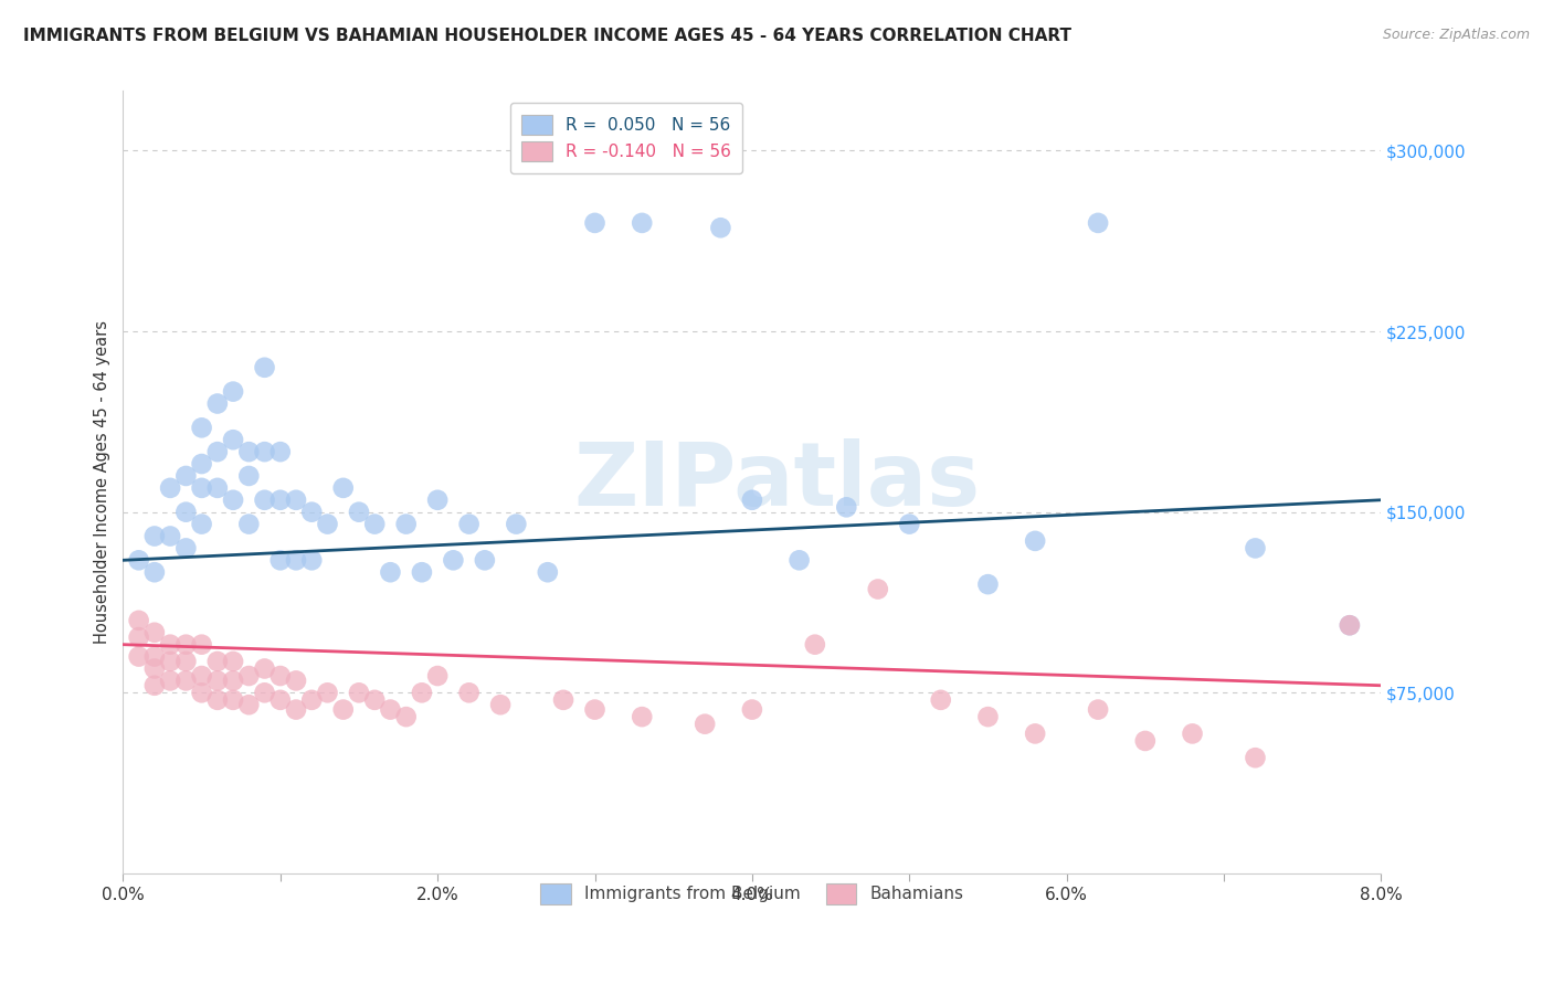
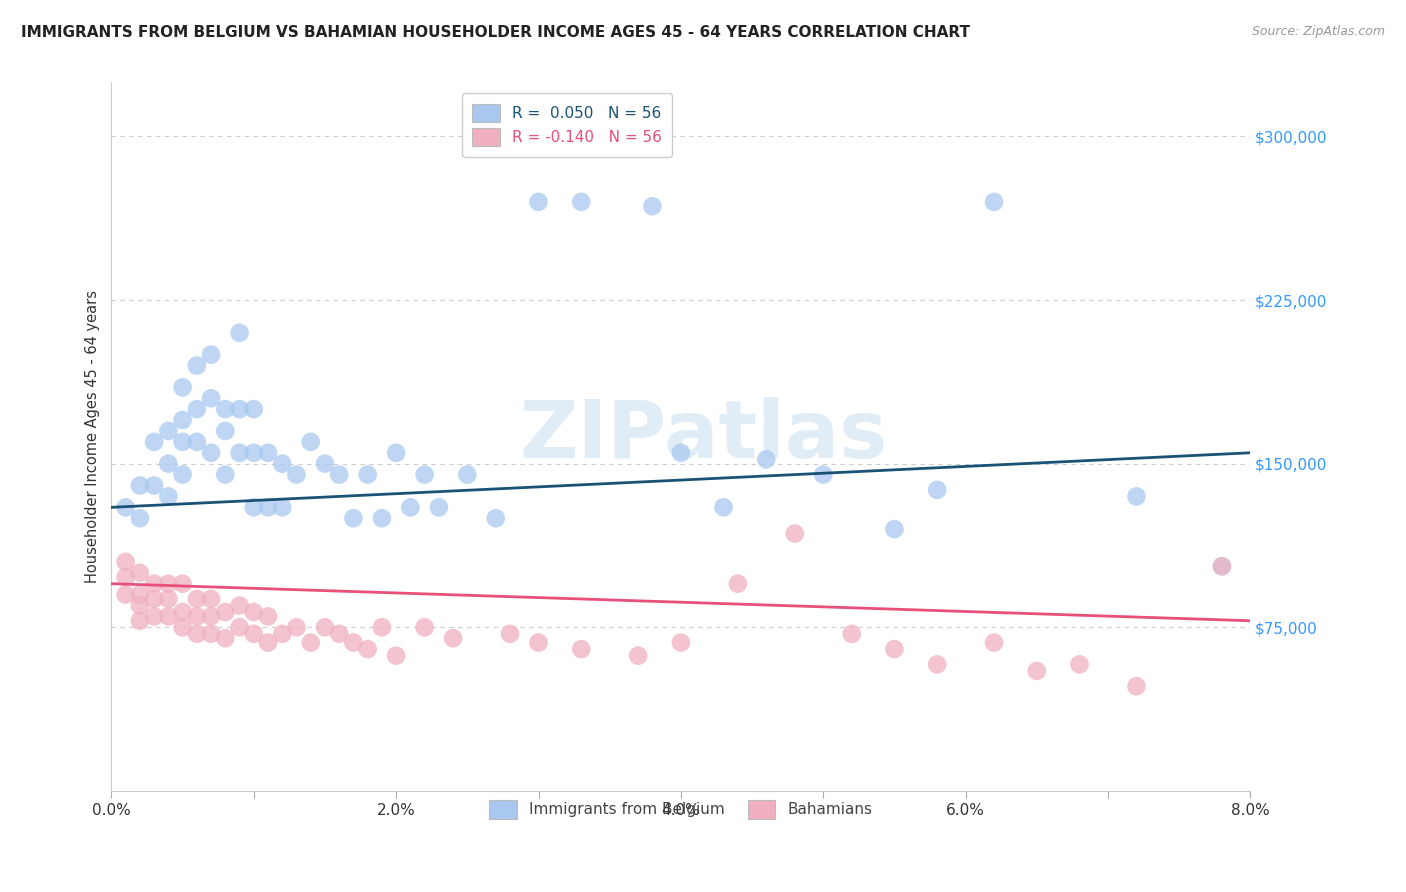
Bahamians/2.0%: $82,000 -> $62,000
